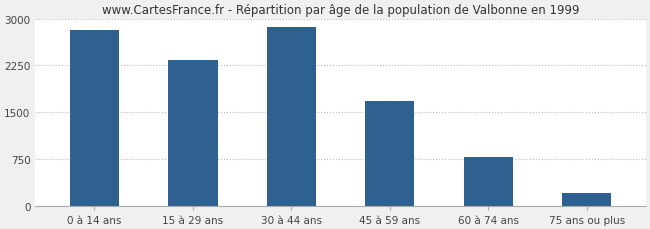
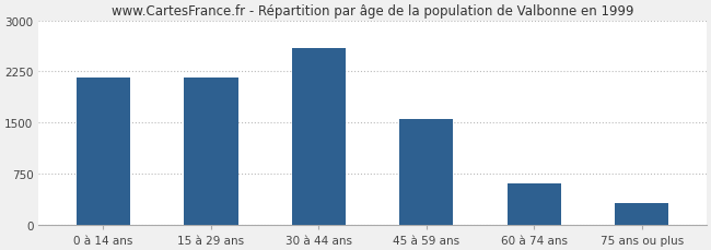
0 à 14 ans: 2820 -> 2160
15 à 29 ans: 2340 -> 2160
30 à 44 ans: 2870 -> 2600
45 à 59 ans: 1680 -> 1560
60 à 74 ans: 790 -> 600
75 ans ou plus: 200 -> 320
